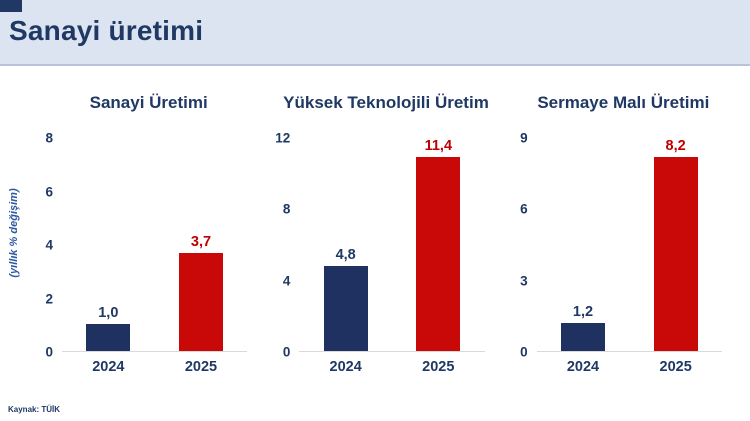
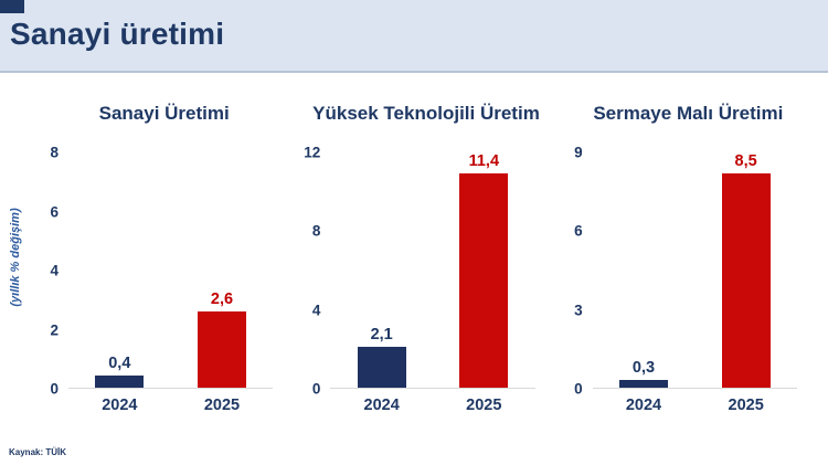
Sanayi Üretimi/2024: 1,0 -> 0,4
Sanayi Üretimi/2025: 3,7 -> 2,6
Yüksek Teknolojili Üretim/2024: 4,8 -> 2,1
Sermaye Malı Üretimi/2024: 1,2 -> 0,3
Sermaye Malı Üretimi/2025: 8,2 -> 8,5
